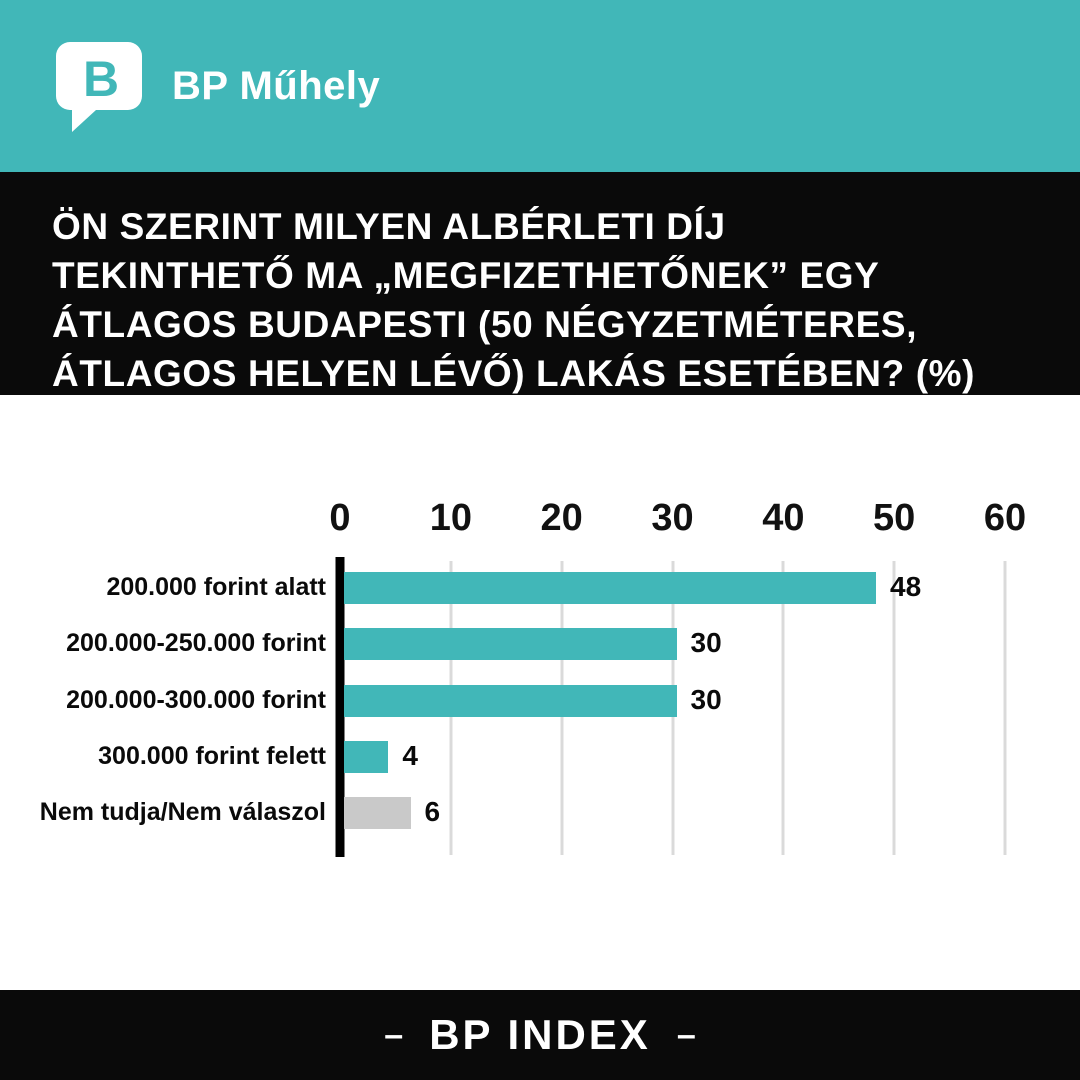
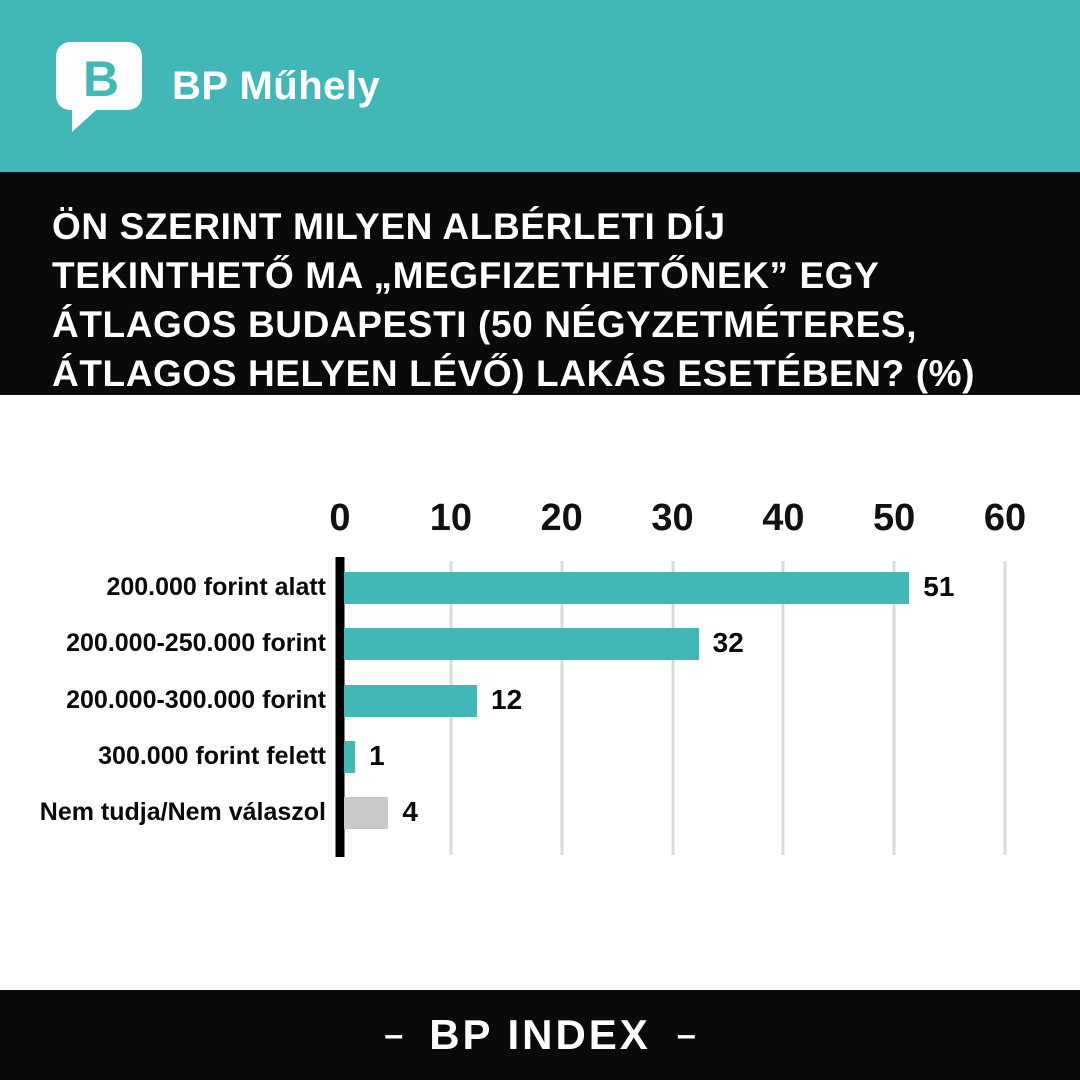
200.000 forint alatt: 48 -> 51
200.000-250.000 forint: 30 -> 32
200.000-300.000 forint: 30 -> 12
300.000 forint felett: 4 -> 1
Nem tudja/Nem válaszol: 6 -> 4
